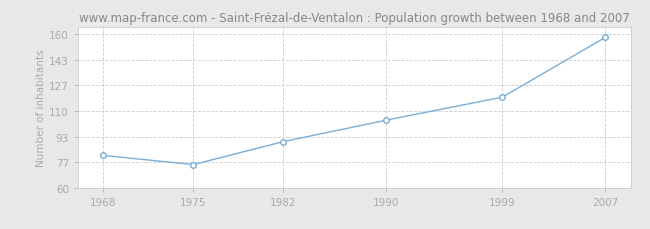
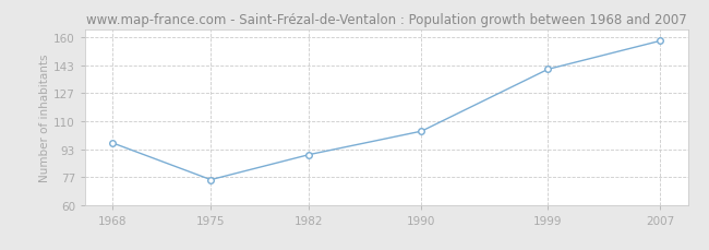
1968: 81 -> 97
1999: 119 -> 141
